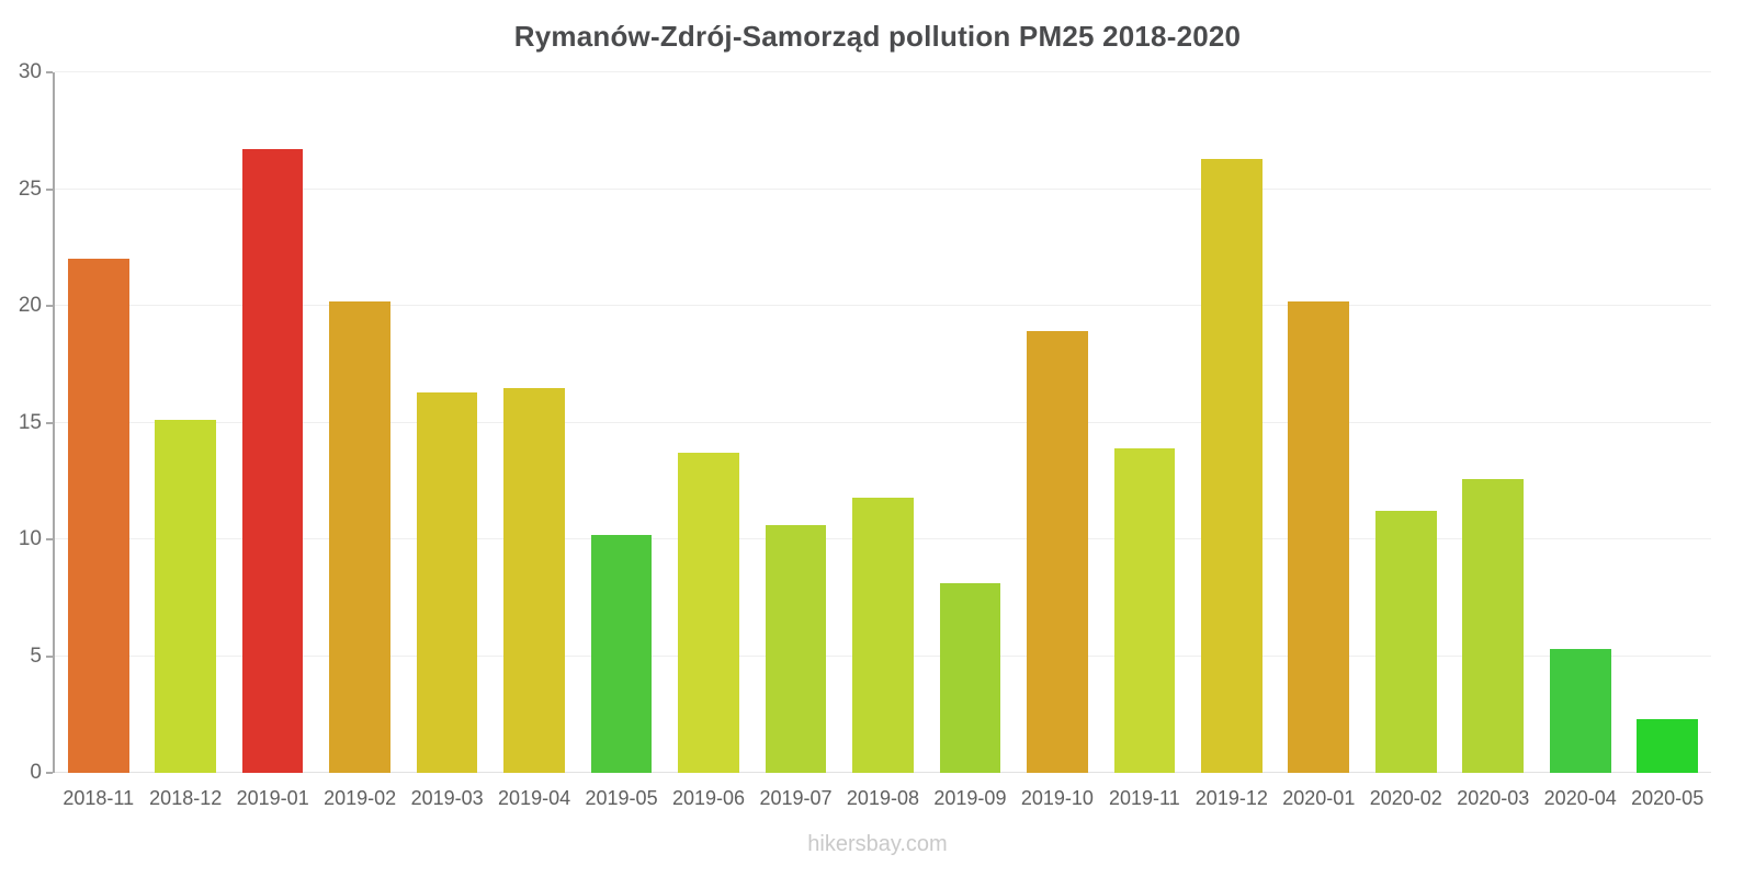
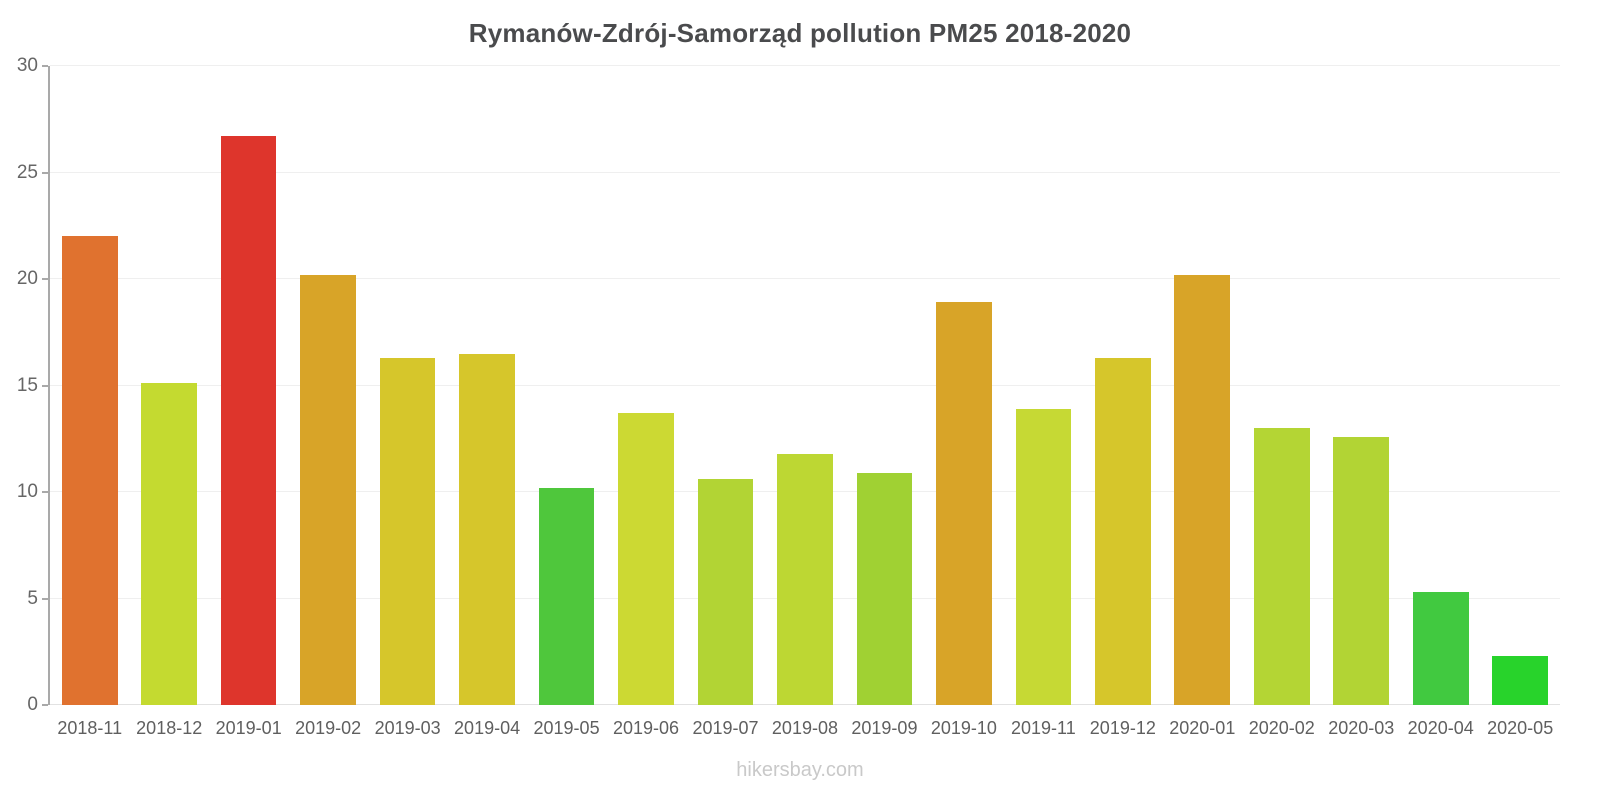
2019-09: 8.1 -> 10.9
2019-12: 26.3 -> 16.3
2020-02: 11.2 -> 13.0
